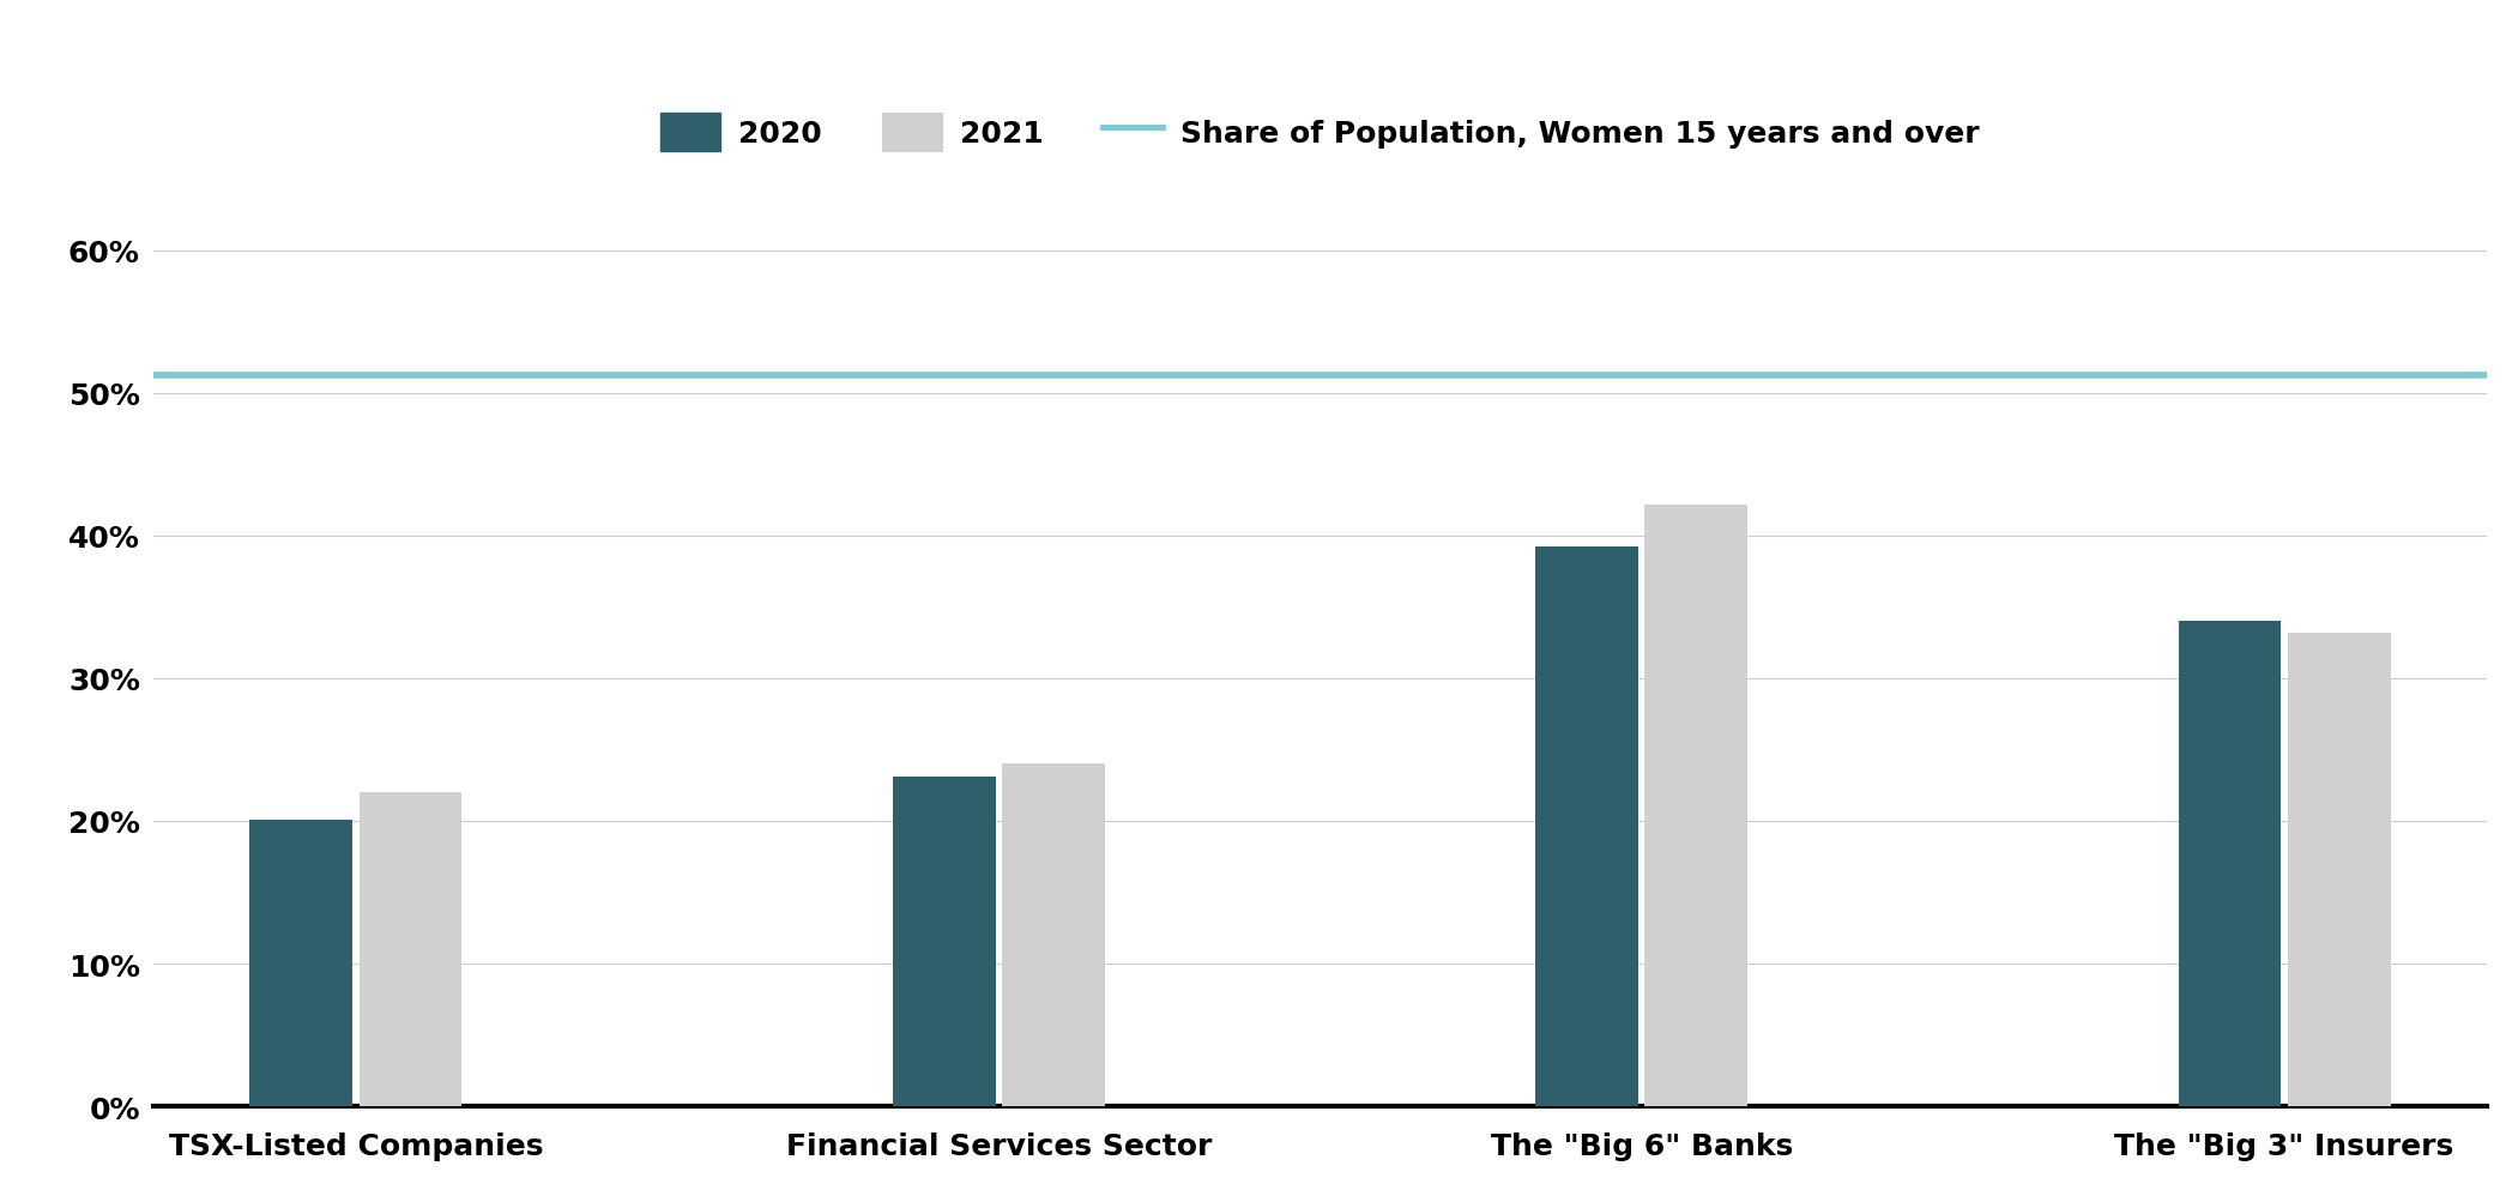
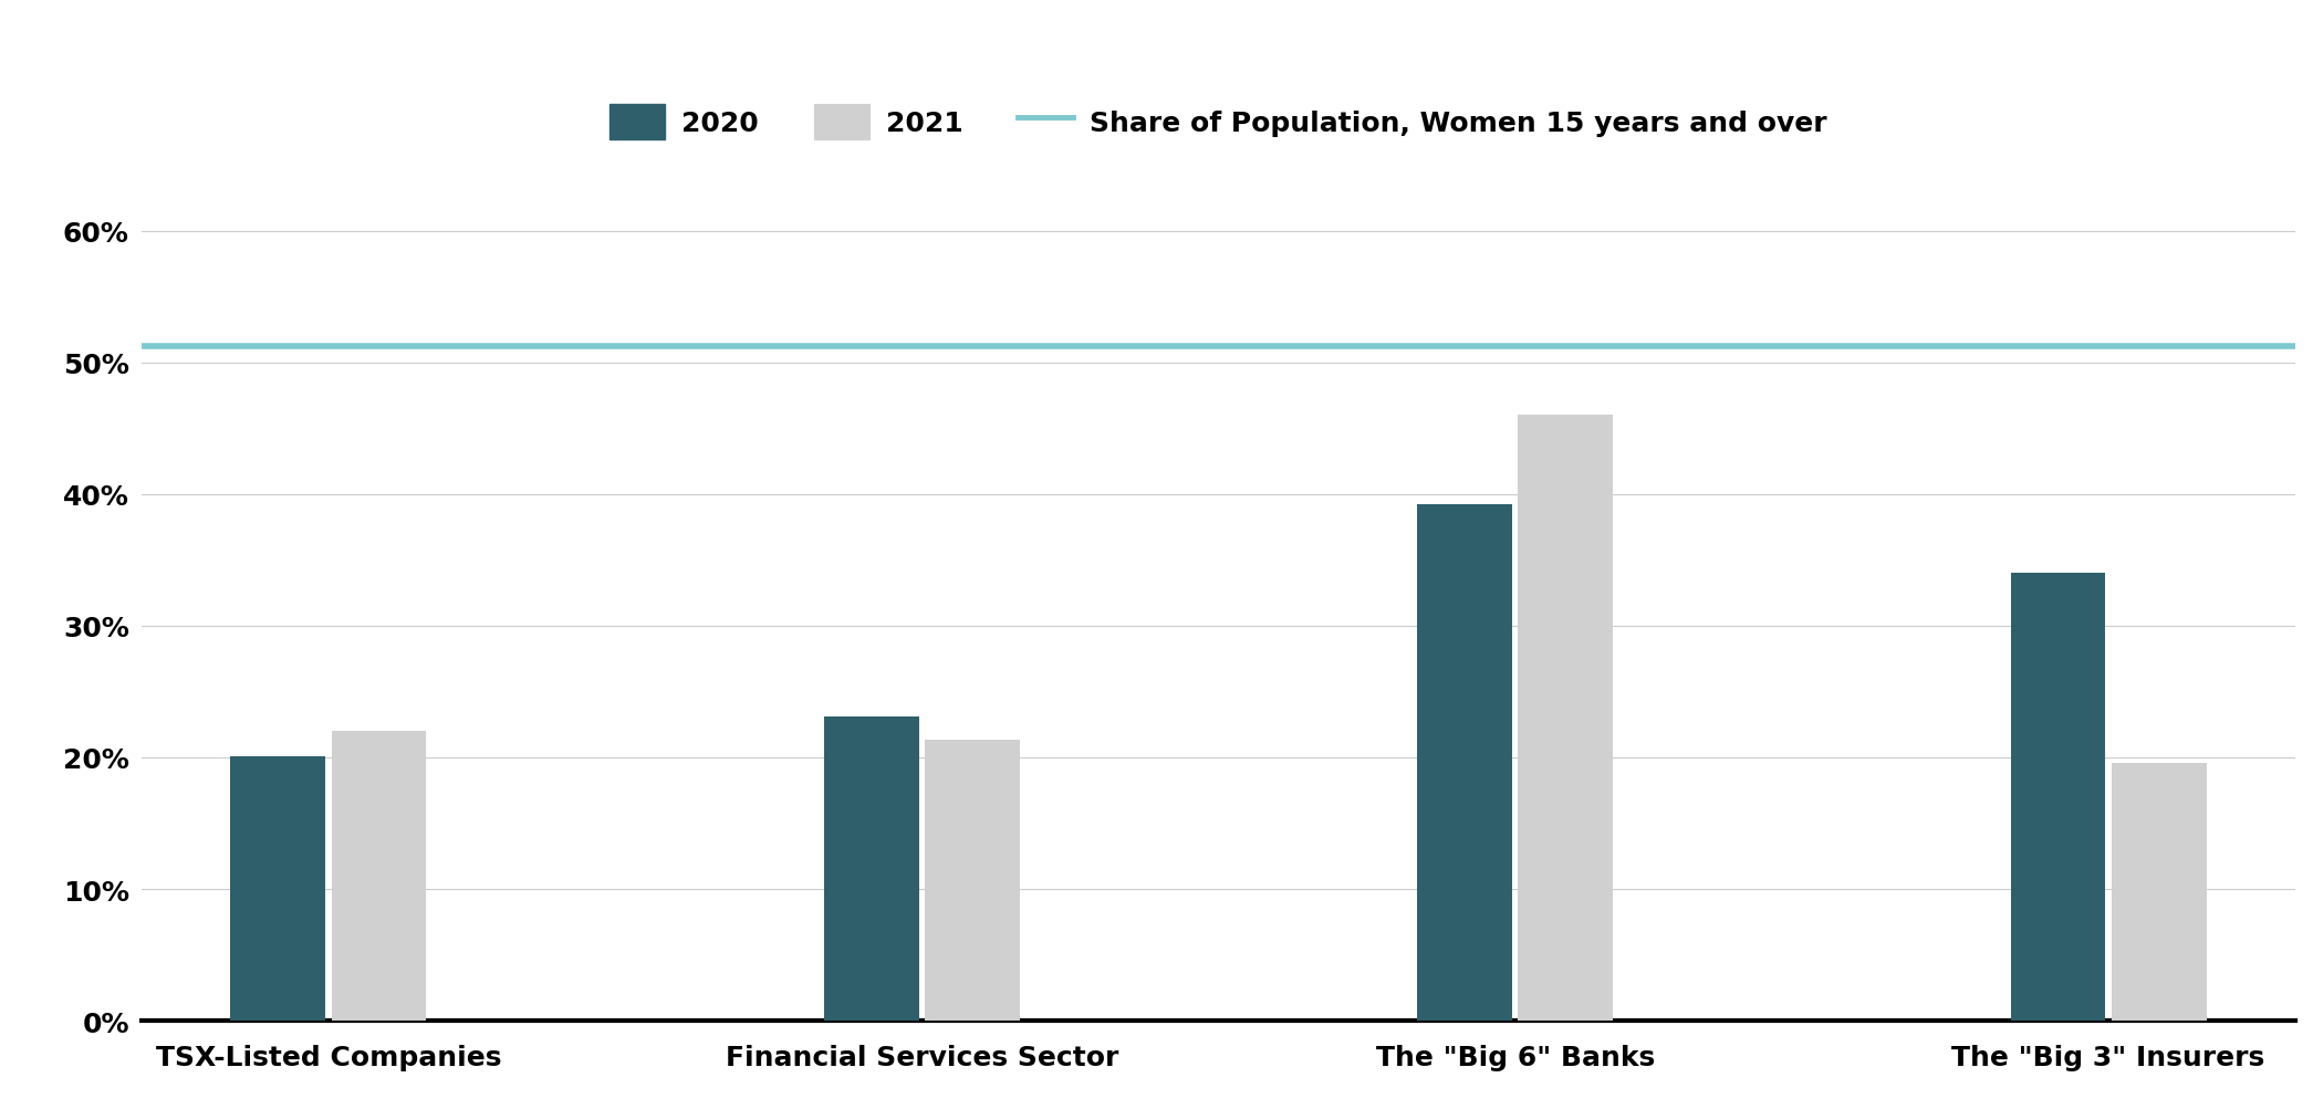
2021/Financial Services Sector: 24.0% -> 21.3%
2021/The "Big 6" Banks: 42.2% -> 46.0%
2021/The "Big 3" Insurers: 33.2% -> 19.6%
